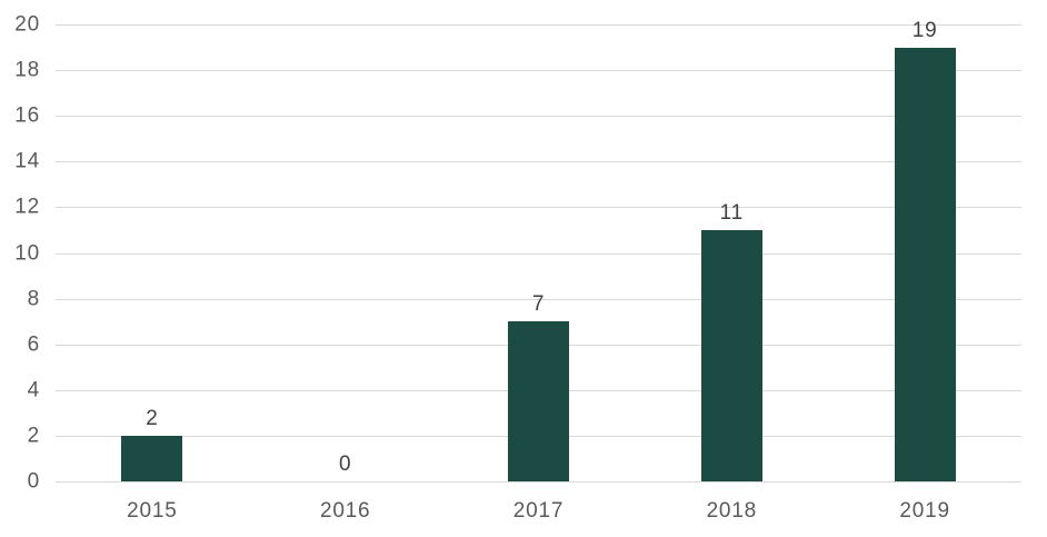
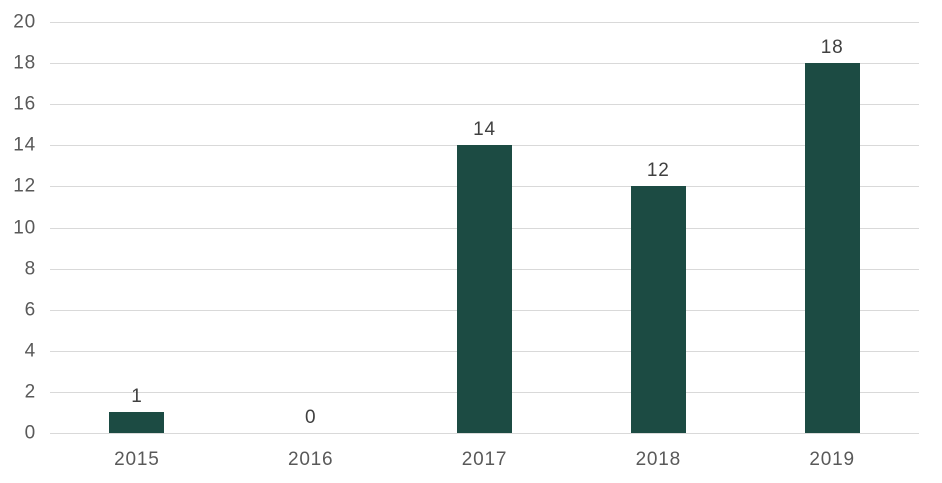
2015: 2 -> 1
2017: 7 -> 14
2018: 11 -> 12
2019: 19 -> 18
